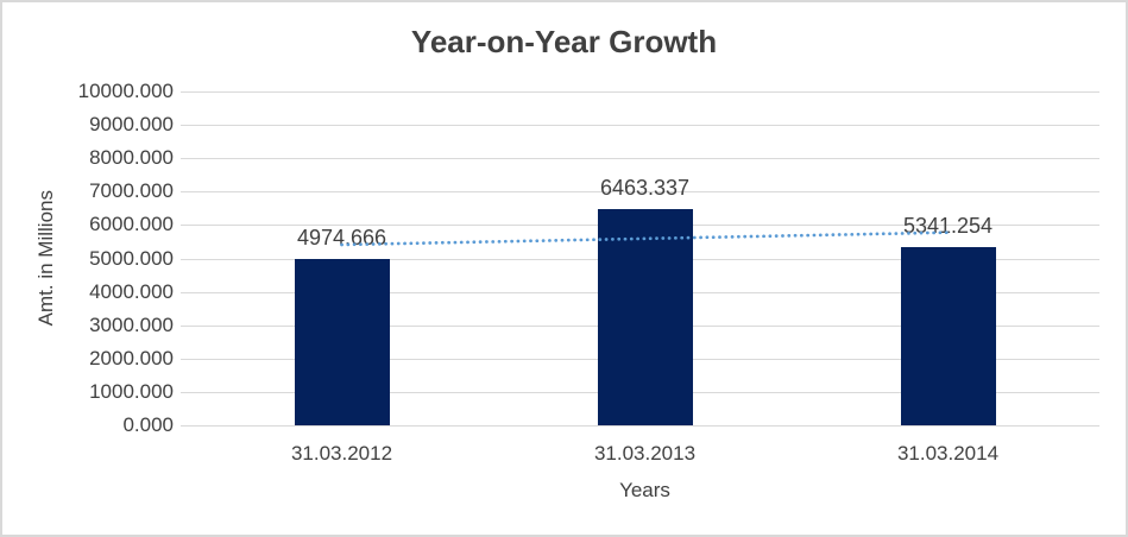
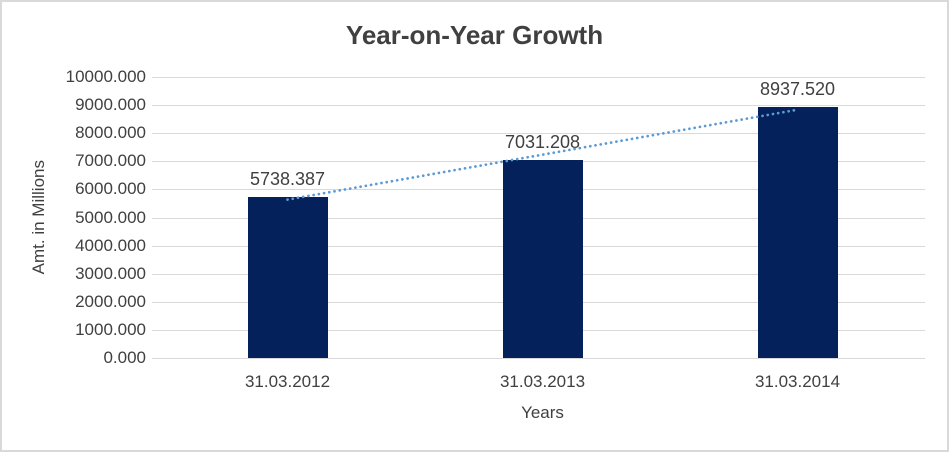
31.03.2012: 4974.666 -> 5738.387
31.03.2013: 6463.337 -> 7031.208
31.03.2014: 5341.254 -> 8937.520
